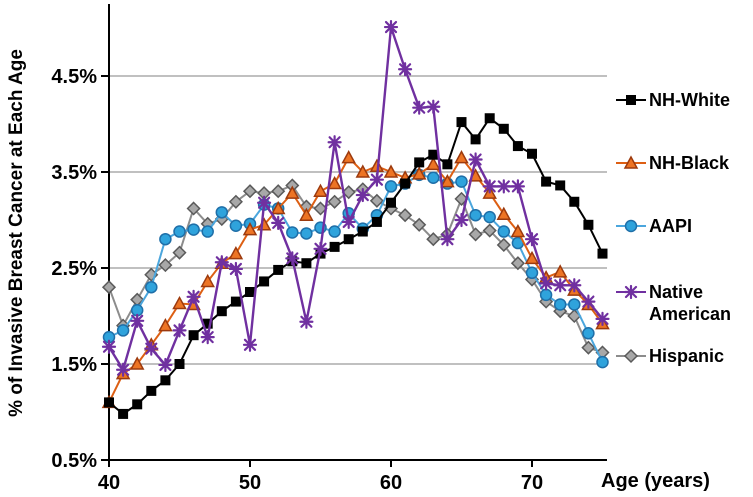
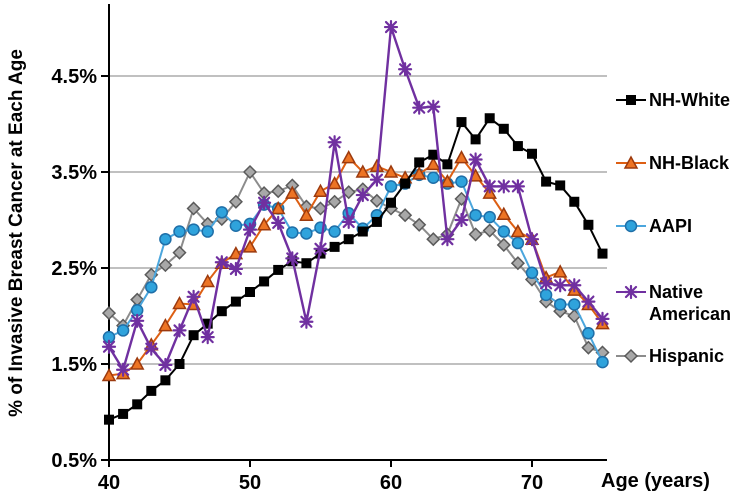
NH-White/40: 1.1% -> 0.9%
NH-Black/40: 1.1% -> 1.4%
Hispanic/40: 2.3% -> 2.0%
NH-Black/50: 2.9% -> 2.7%
Native American/50: 1.7% -> 2.9%
Hispanic/50: 3.3% -> 3.5%
NH-Black/70: 2.6% -> 2.8%
